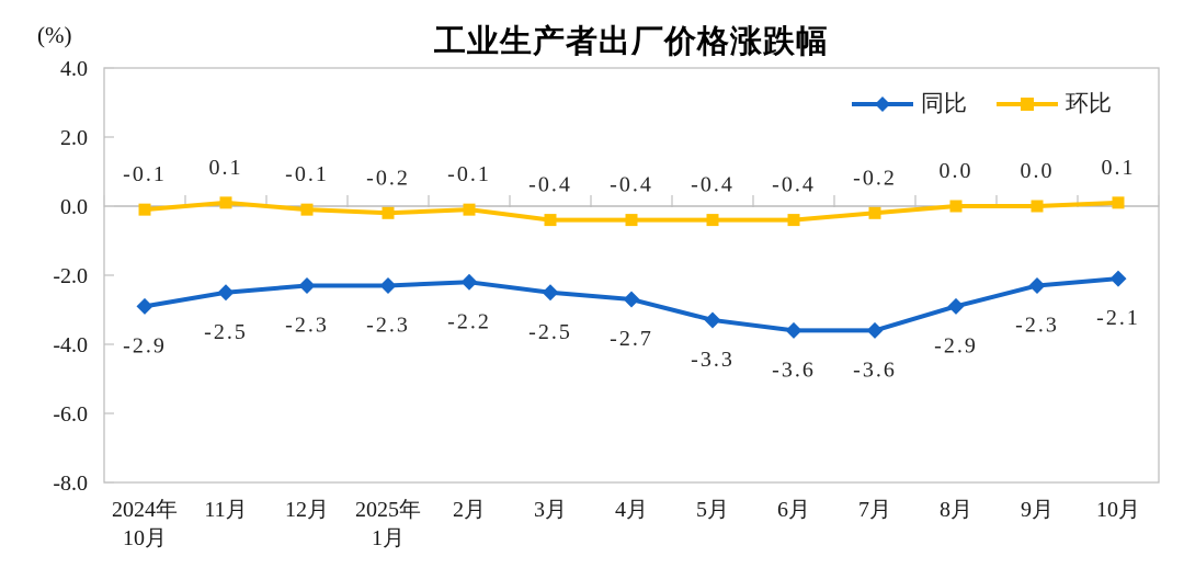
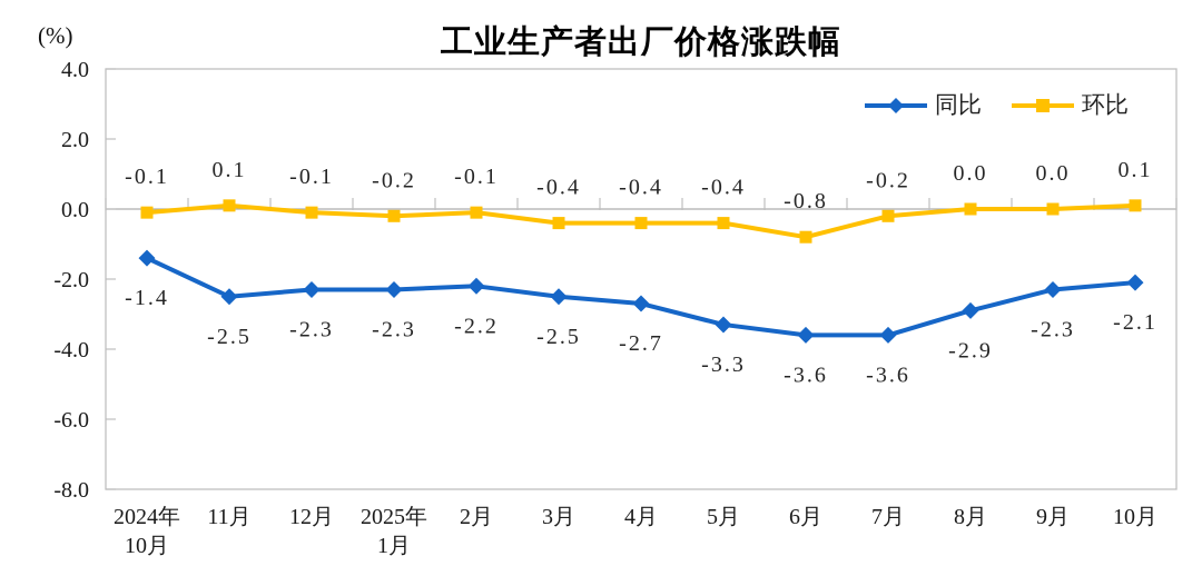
同比/2024年 10月: -2.9 -> -1.4
环比/6月: -0.4 -> -0.8
